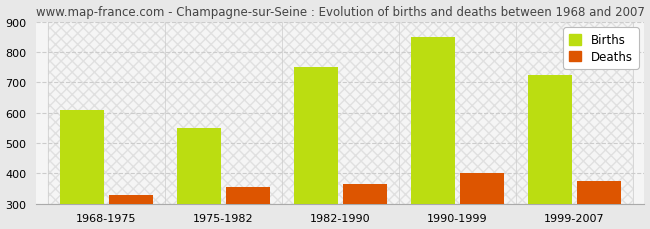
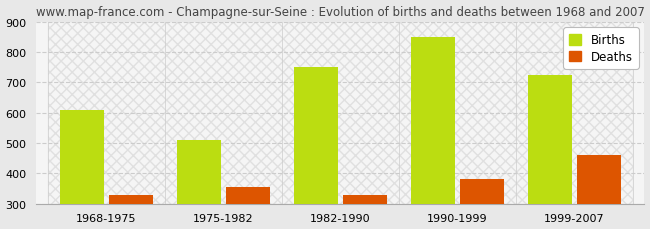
Births/1975-1982: 550 -> 510
Deaths/1982-1990: 365 -> 330
Deaths/1990-1999: 400 -> 380
Deaths/1999-2007: 375 -> 460
